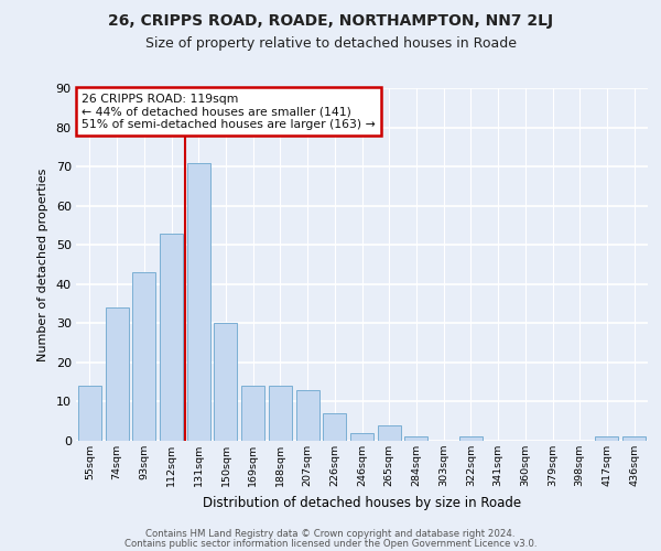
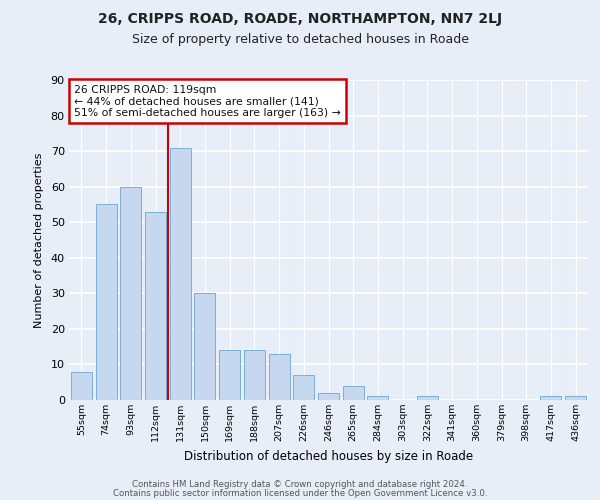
55sqm: 14 -> 8
74sqm: 34 -> 55
93sqm: 43 -> 60
